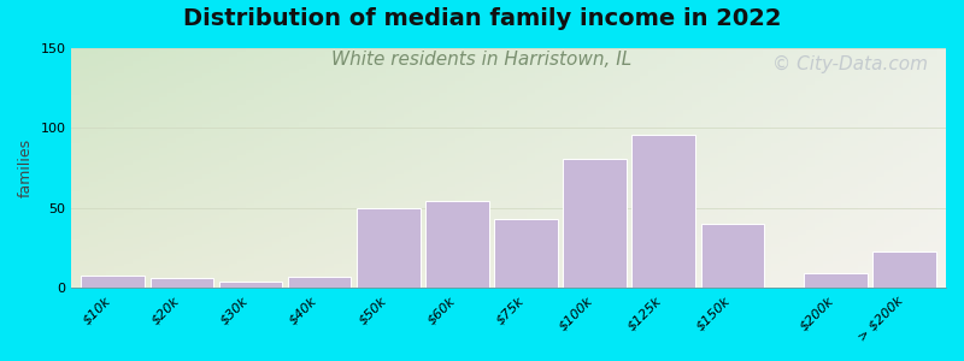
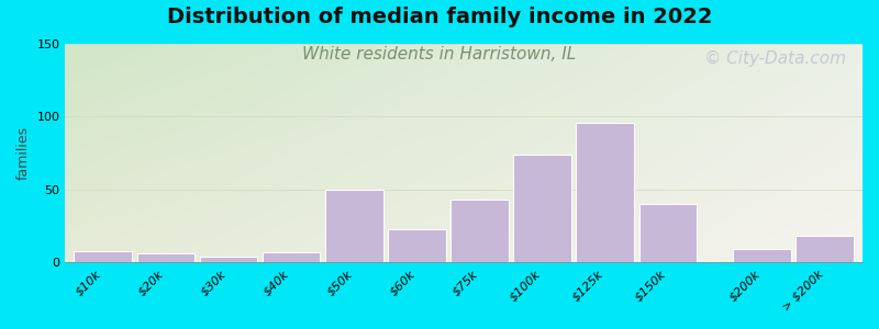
$60k: 54 -> 23
$100k: 81 -> 74
> $200k: 23 -> 18
